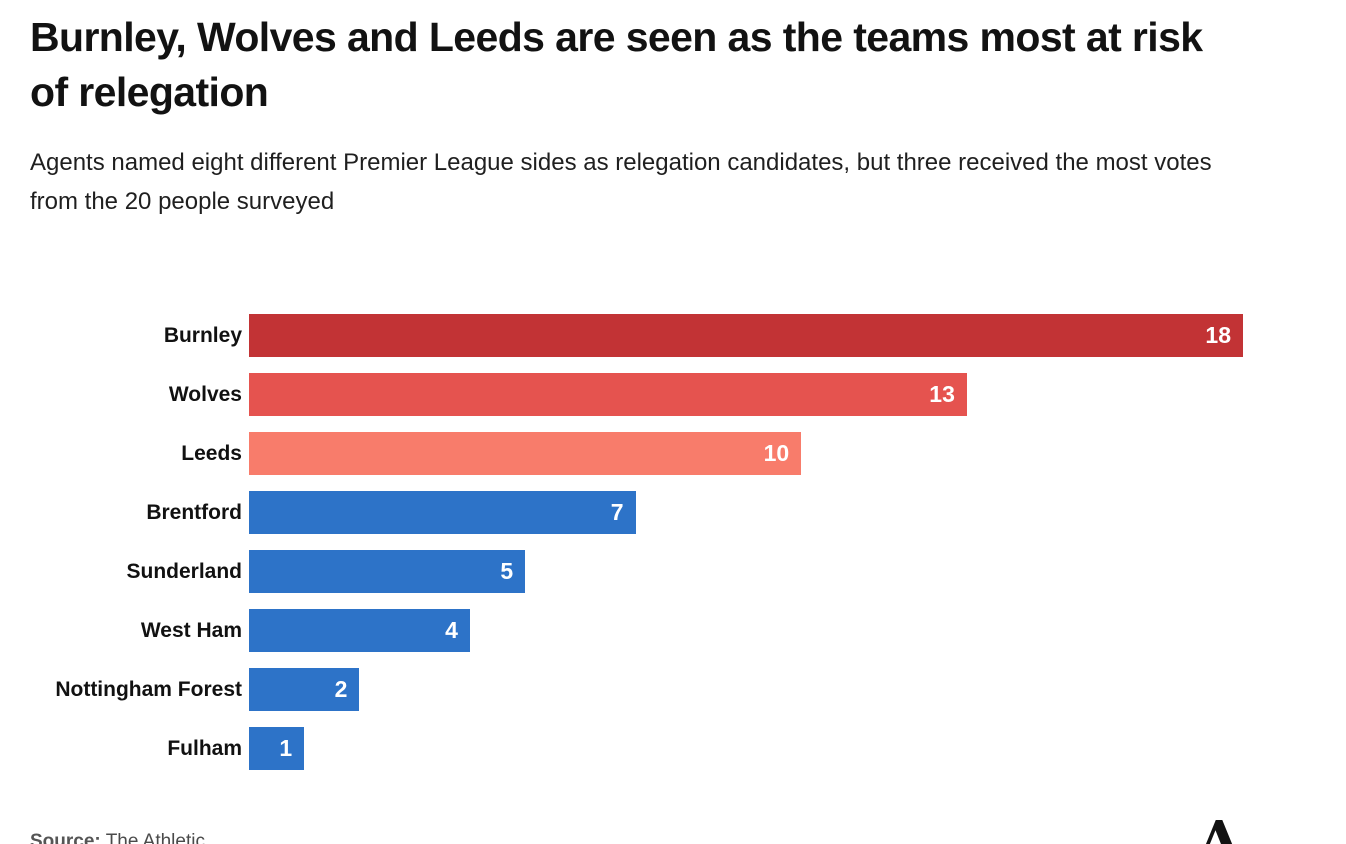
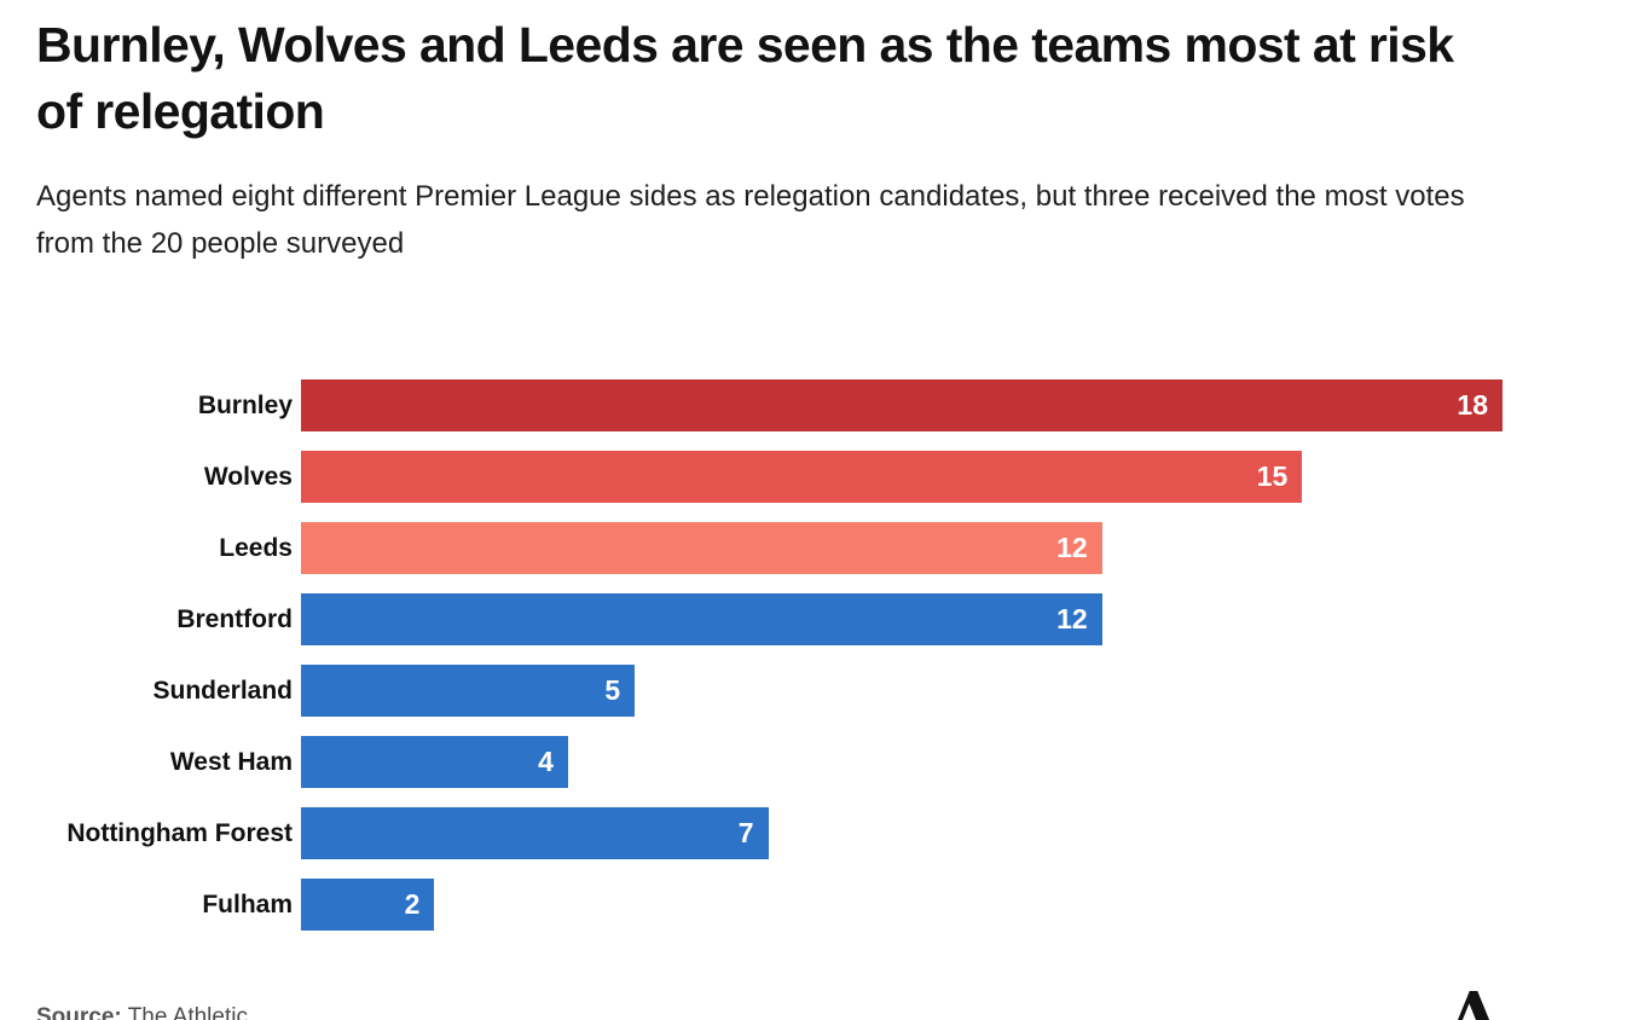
Wolves: 13 -> 15
Leeds: 10 -> 12
Brentford: 7 -> 12
Nottingham Forest: 2 -> 7
Fulham: 1 -> 2
